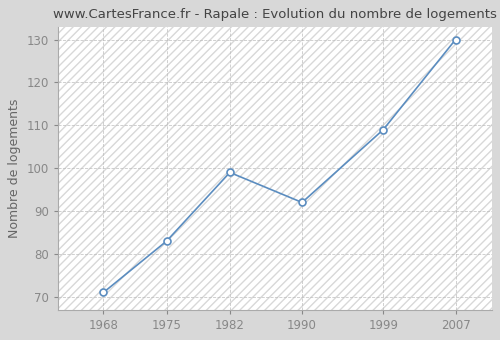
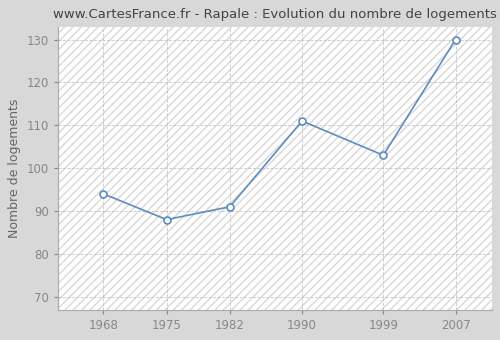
1968: 71 -> 94
1975: 83 -> 88
1982: 99 -> 91
1990: 92 -> 111
1999: 109 -> 103
